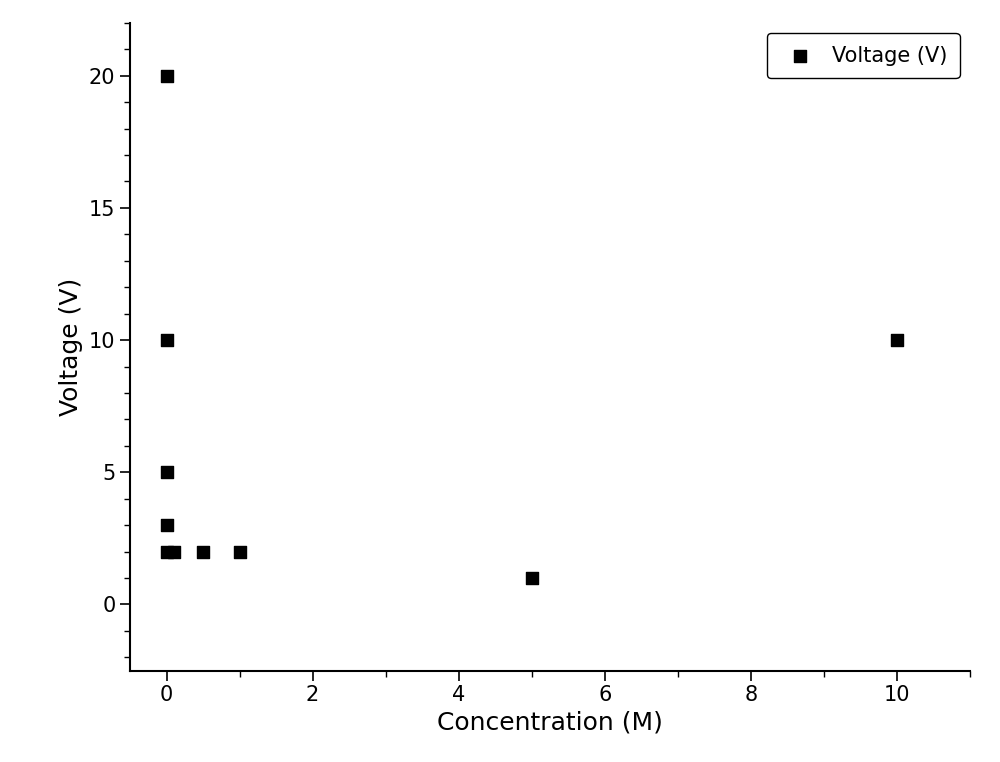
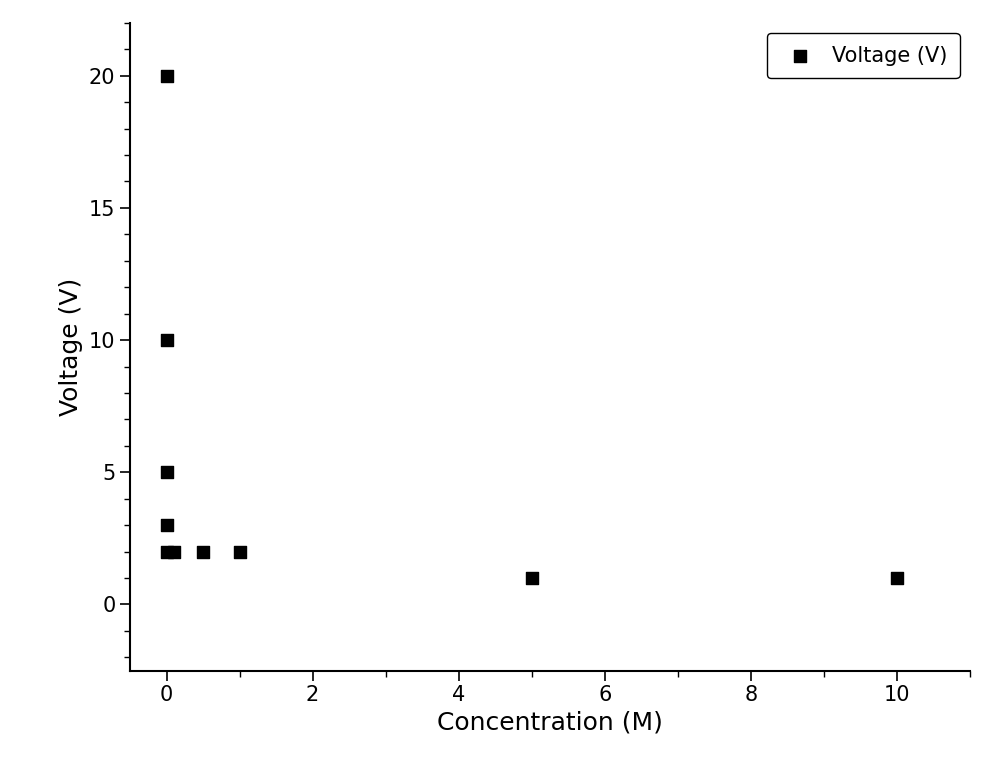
10: 10 -> 1
